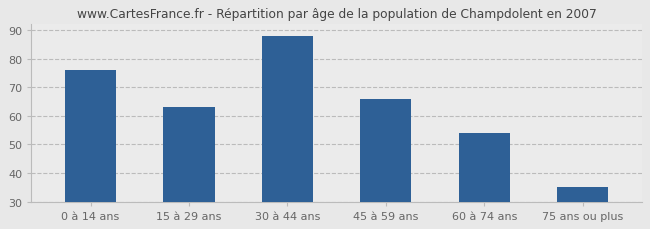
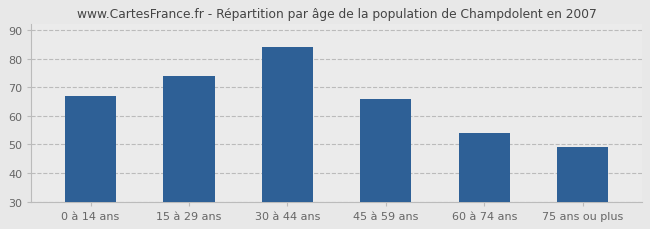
0 à 14 ans: 76 -> 67
15 à 29 ans: 63 -> 74
30 à 44 ans: 88 -> 84
75 ans ou plus: 35 -> 49
